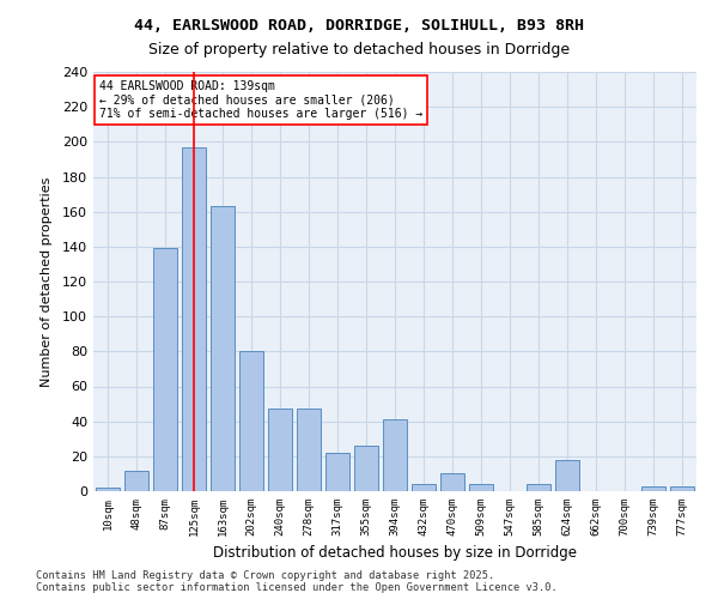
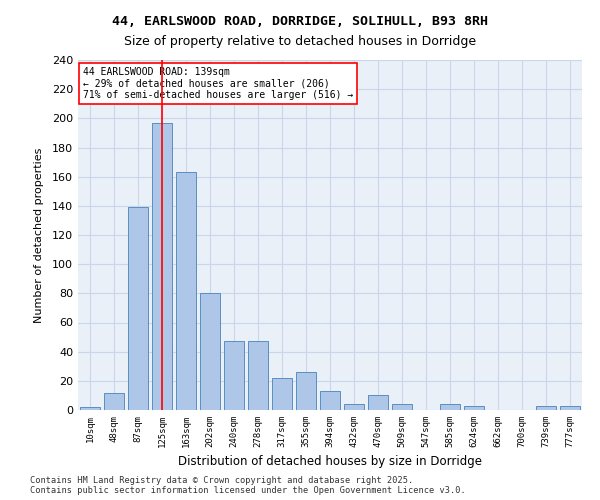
394sqm: 41 -> 13
624sqm: 18 -> 3
